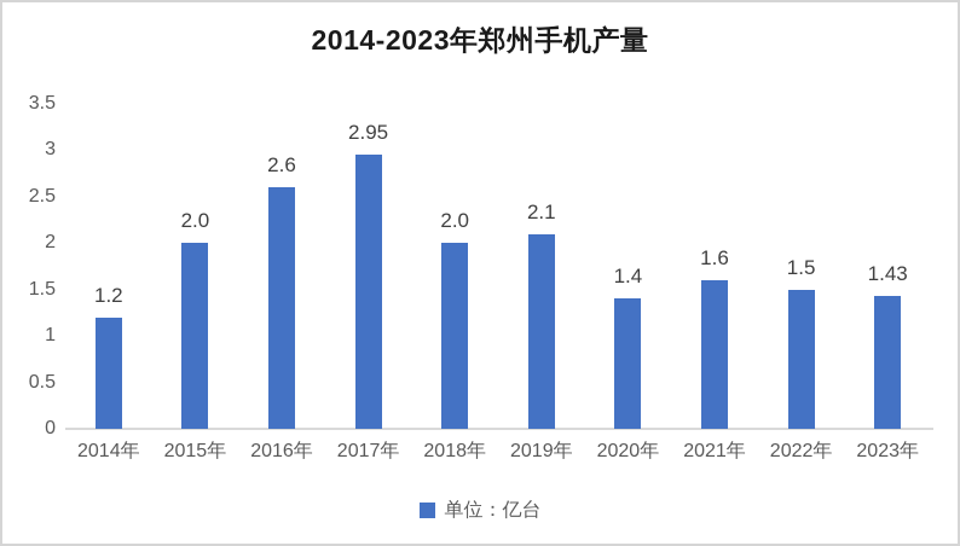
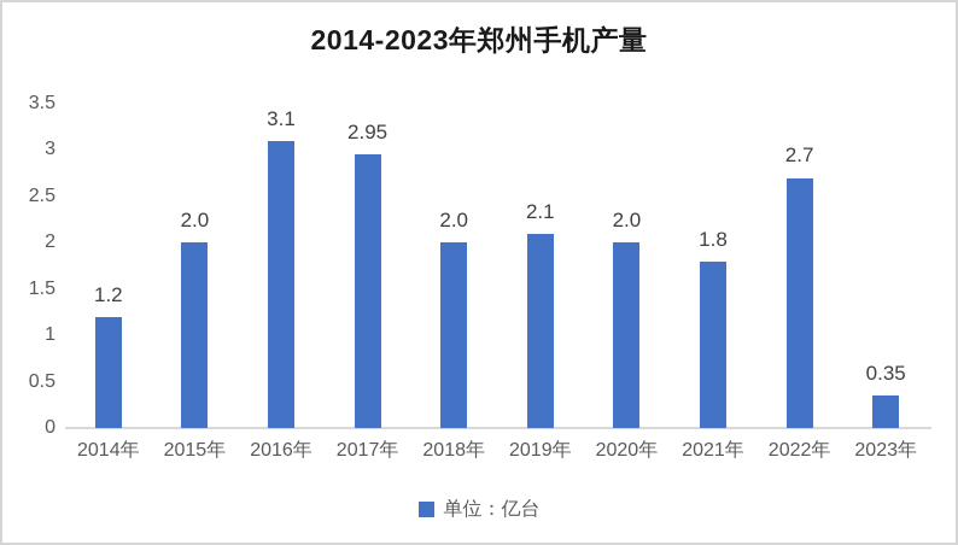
2016年: 2.6 -> 3.1
2020年: 1.4 -> 2.0
2021年: 1.6 -> 1.8
2022年: 1.5 -> 2.7
2023年: 1.43 -> 0.35
